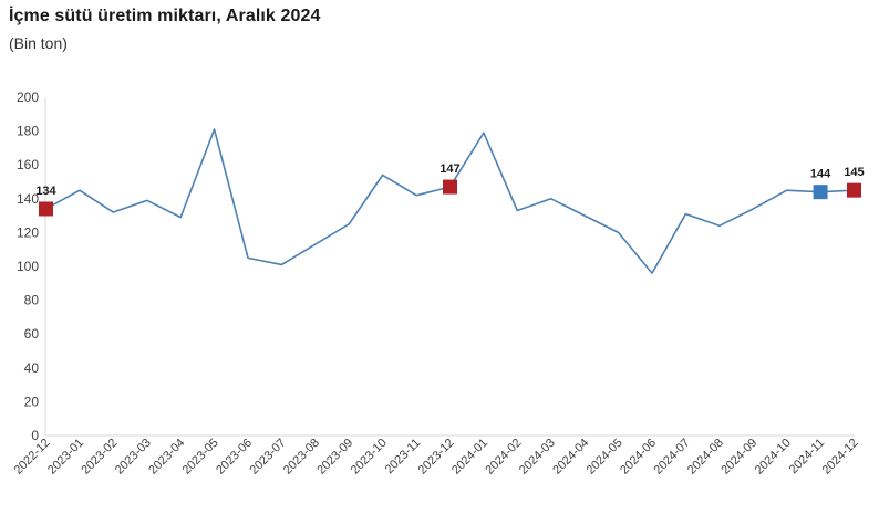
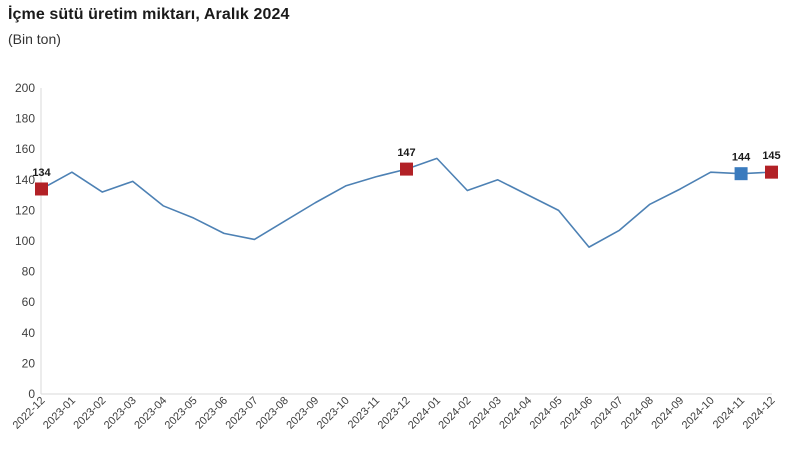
2023-04: 129 -> 123
2023-05: 181 -> 115
2023-10: 154 -> 136
2024-01: 179 -> 154
2024-07: 131 -> 107
